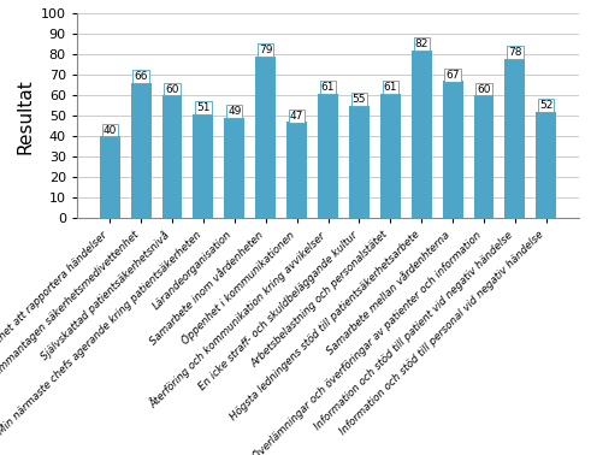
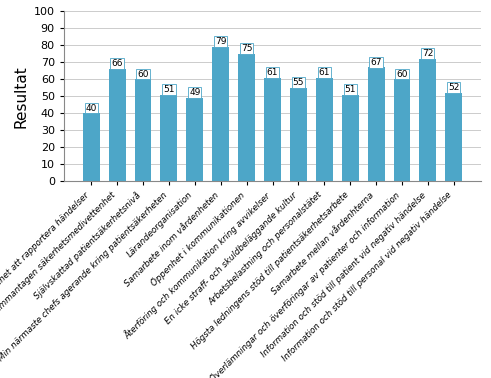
Öppenhet i kommunikationen: 47 -> 75
Högsta ledningens stöd till patientsäkerhetsarbete: 82 -> 51
Information och stöd till patient vid negativ händelse: 78 -> 72
